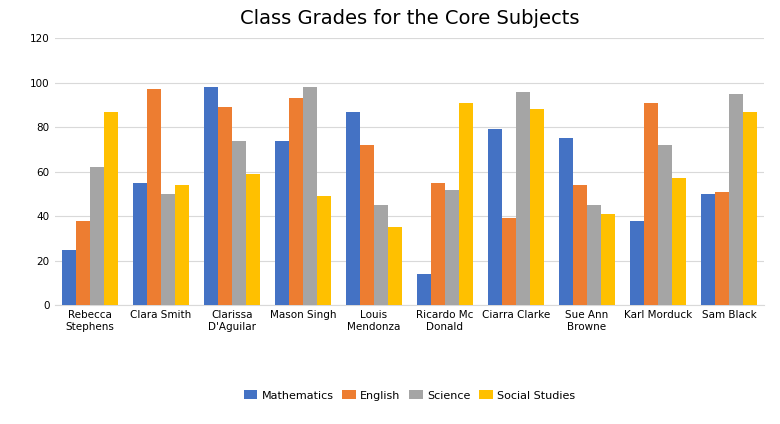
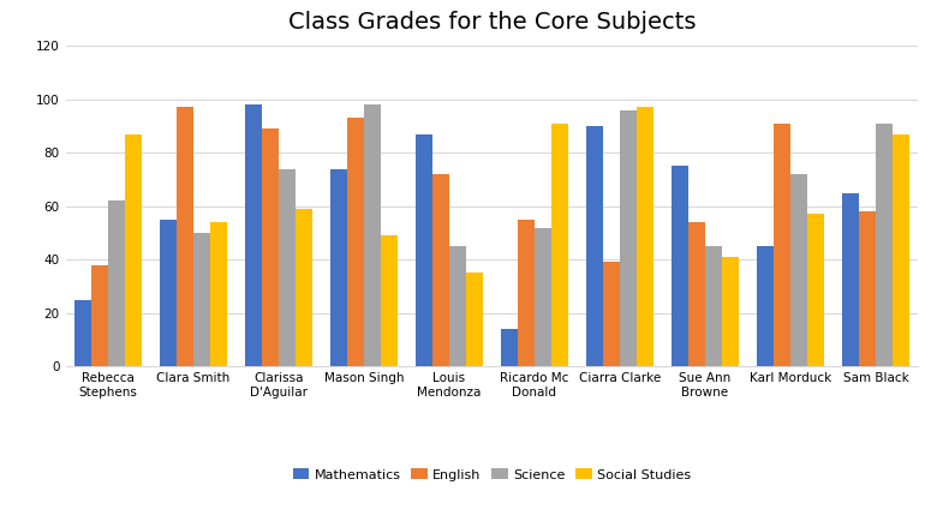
Mathematics/Ciarra Clarke: 79 -> 90
Social Studies/Ciarra Clarke: 88 -> 97
Mathematics/Karl Morduck: 38 -> 45
Mathematics/Sam Black: 50 -> 65
English/Sam Black: 51 -> 58
Science/Sam Black: 95 -> 91
